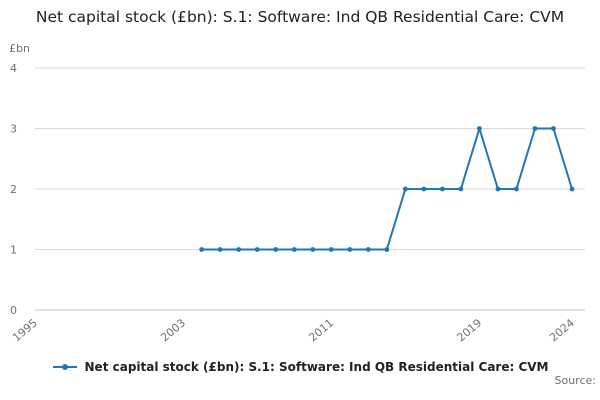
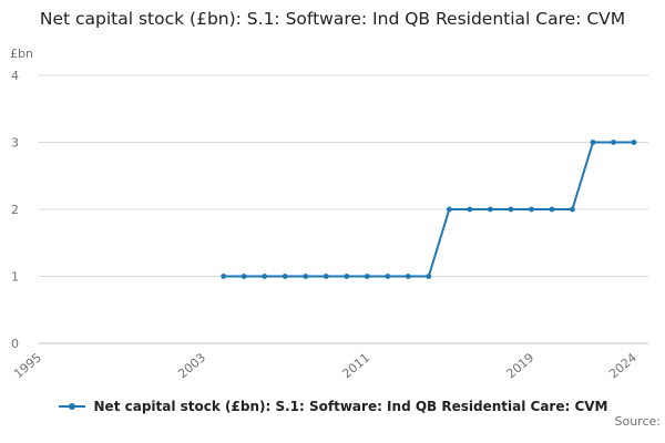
2019: 3 -> 2
2024: 2 -> 3
